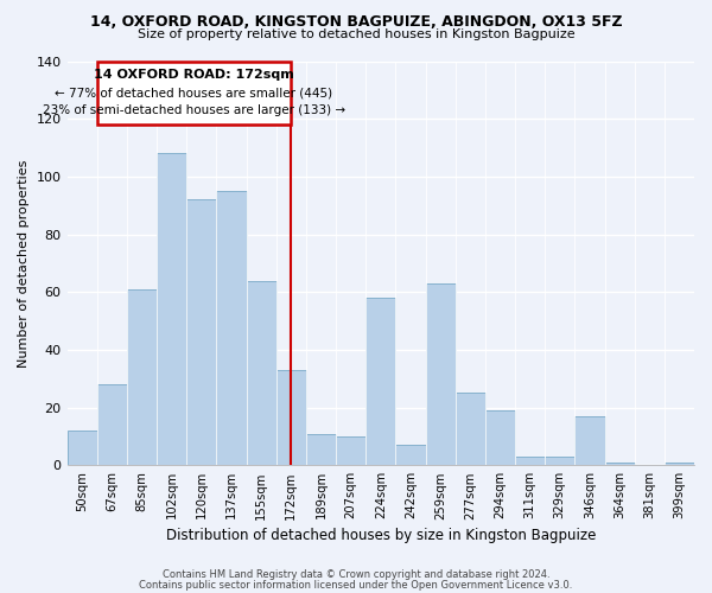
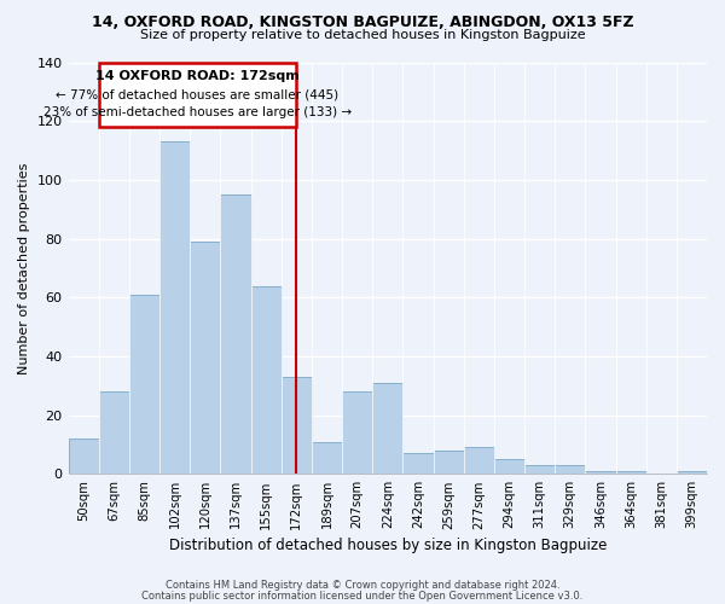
102sqm: 108 -> 113
120sqm: 92 -> 79
207sqm: 10 -> 28
224sqm: 58 -> 31
259sqm: 63 -> 8
277sqm: 25 -> 9
294sqm: 19 -> 5
346sqm: 17 -> 1
